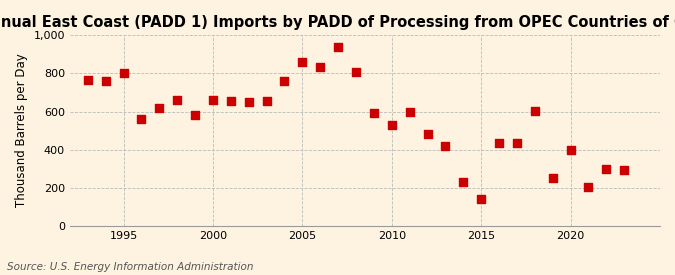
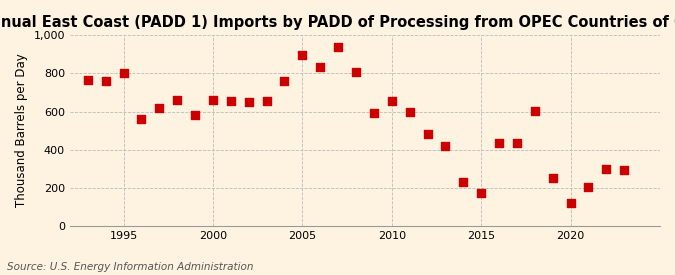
2005: 860 -> 900
2010: 530 -> 660
2015: 140 -> 180
2020: 400 -> 120
